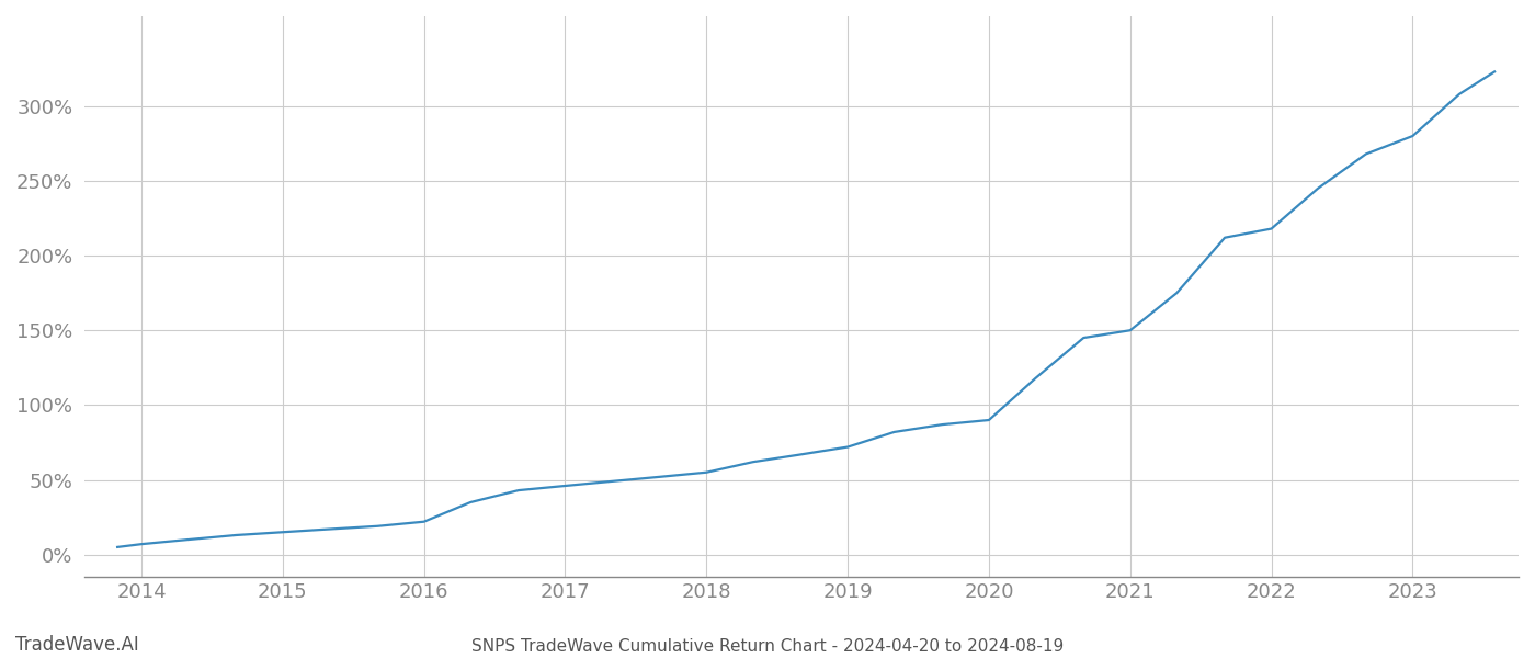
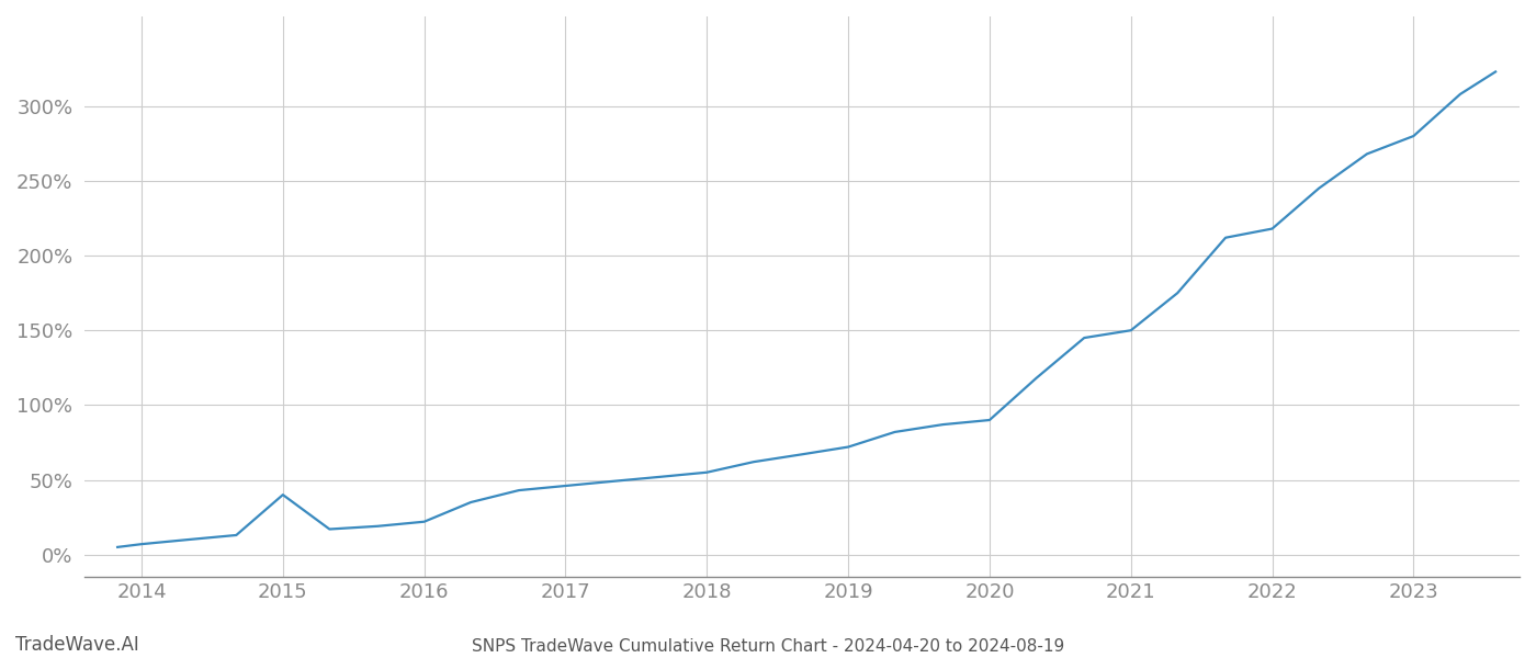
2015: 15% -> 40%
